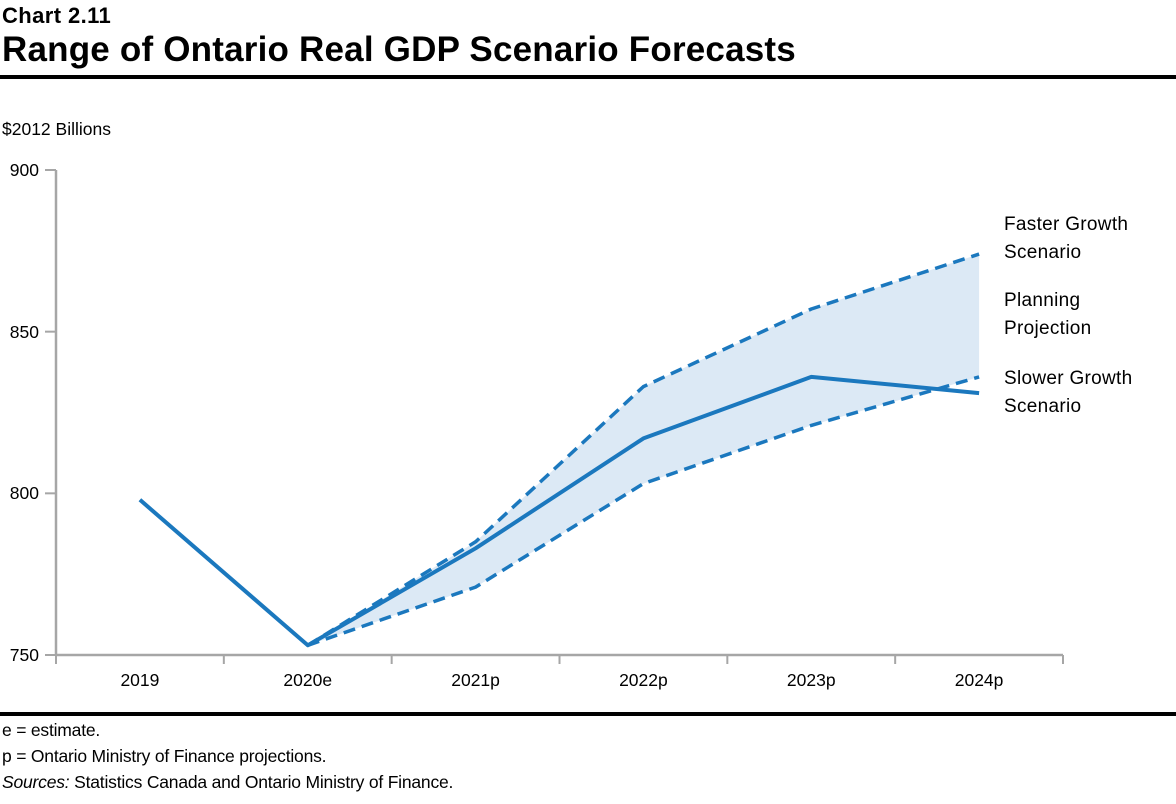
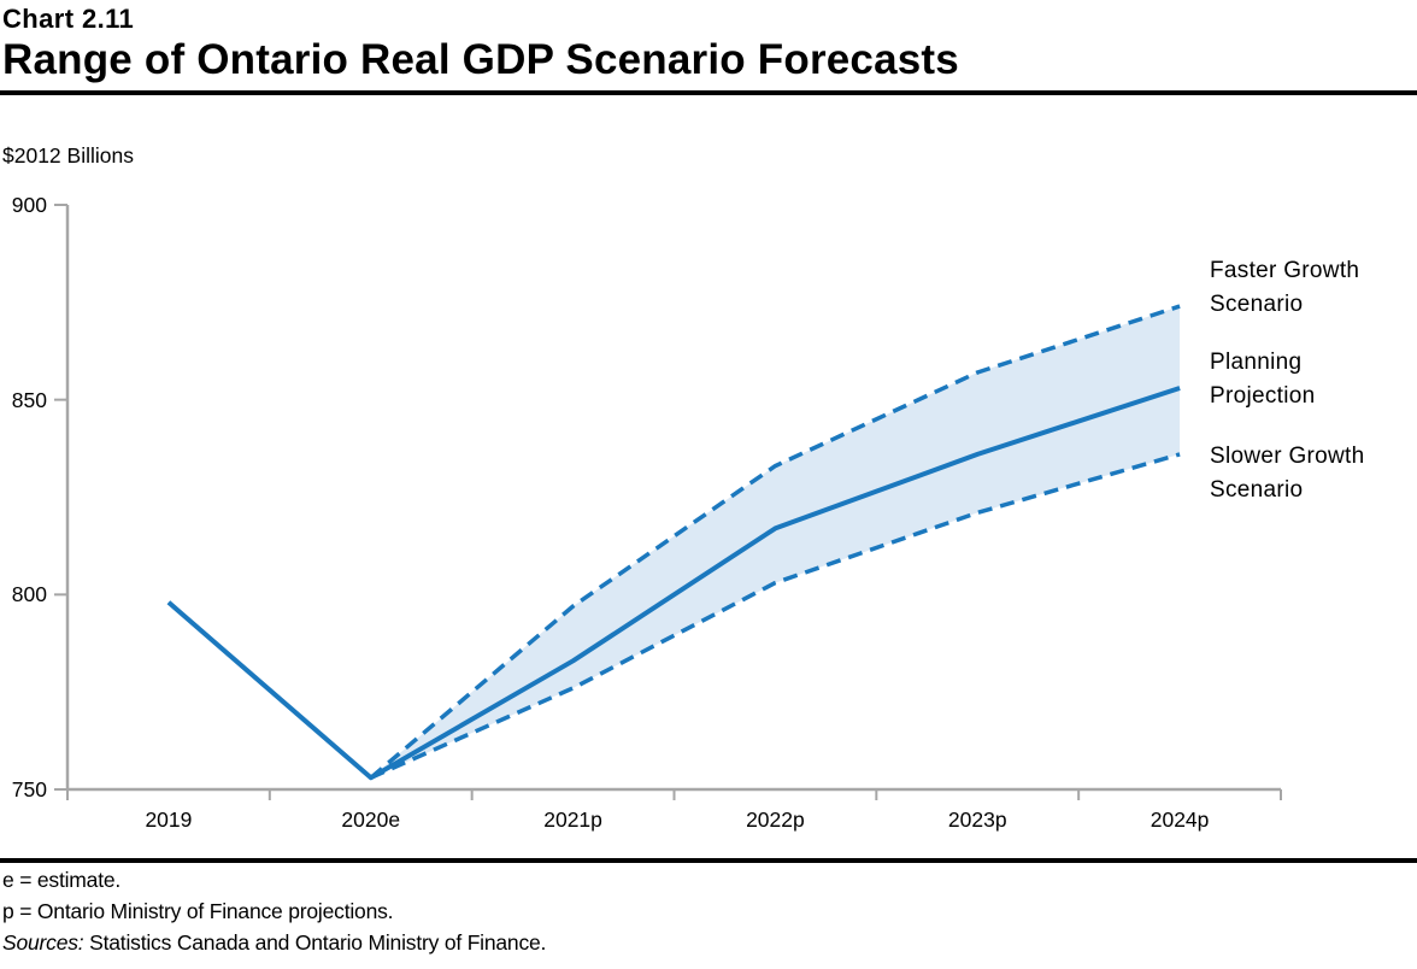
Faster Growth Scenario/2021p: 785 -> 797
Slower Growth Scenario/2021p: 771 -> 776
Planning Projection/2024p: 831 -> 853
